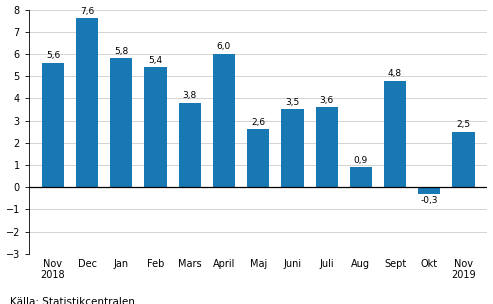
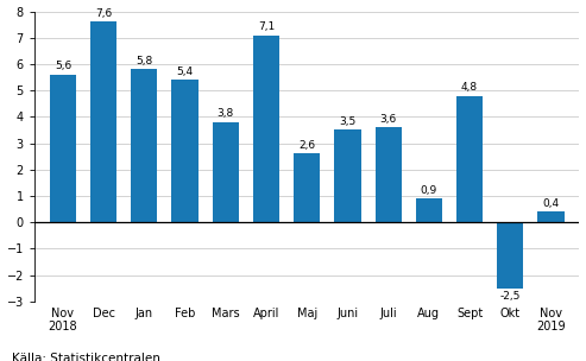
April: 6,0 -> 7,1
Okt: -0,3 -> -2,5
Nov 2019: 2,5 -> 0,4
